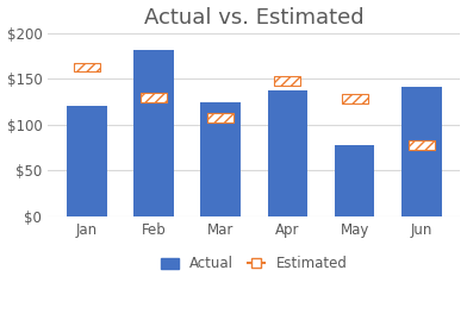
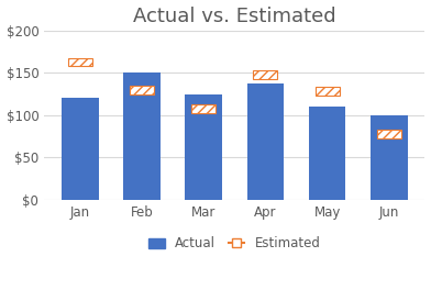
Feb: $182 -> $150
May: $78 -> $110
Jun: $142 -> $100
